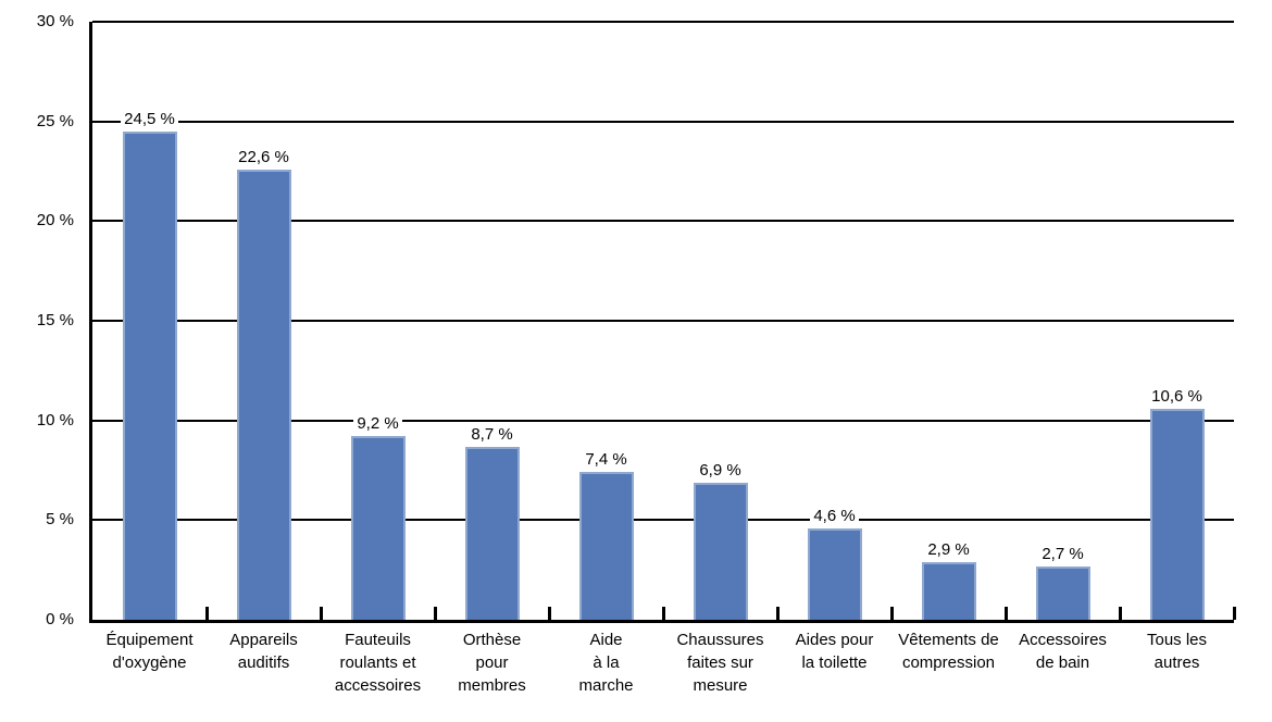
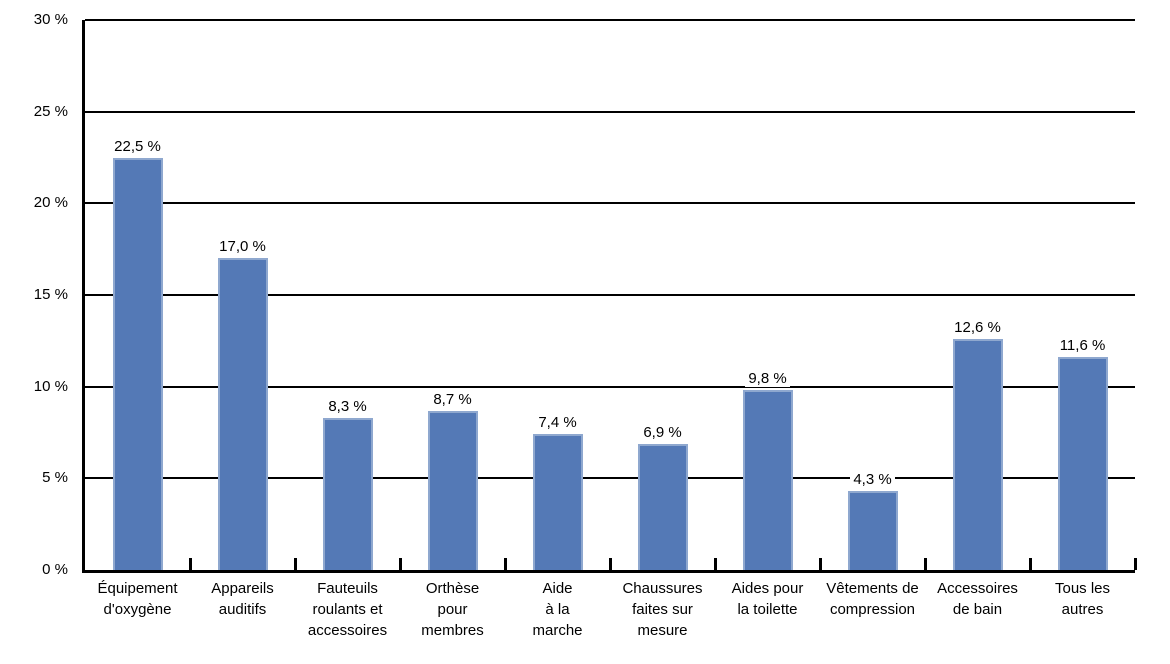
Équipement d'oxygène: 24,5 -> 22,5
Appareils auditifs: 22,6 -> 17,0
Fauteuils roulants et accessoires: 9,2 -> 8,3
Aides pour la toilette: 4,6 -> 9,8
Vêtements de compression: 2,9 -> 4,3
Accessoires de bain: 2,7 -> 12,6
Tous les autres: 10,6 -> 11,6
